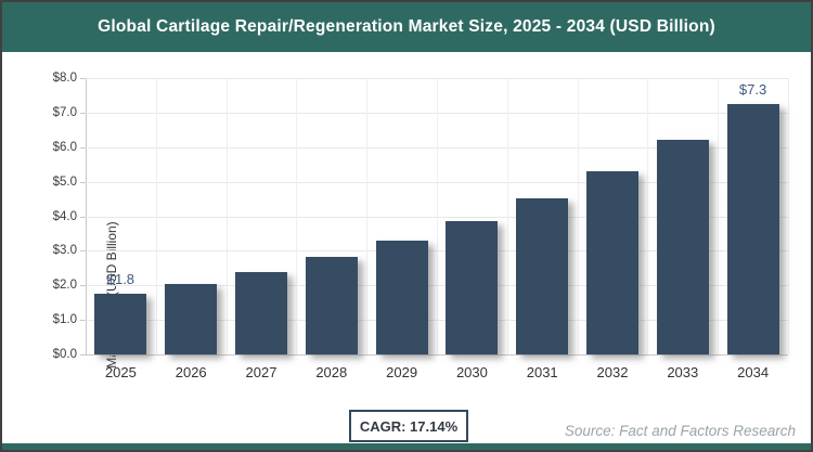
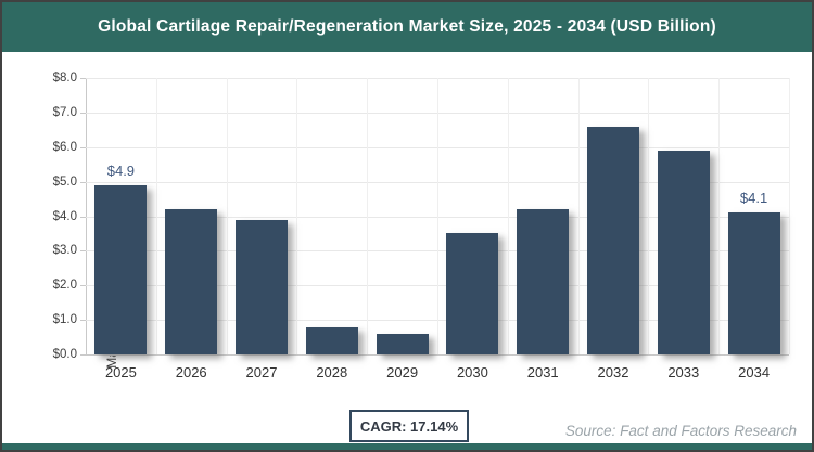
2025: $1.8 -> $4.9
2026: $2.0 -> $4.2
2027: $2.4 -> $3.9
2028: $2.8 -> $0.8
2029: $3.3 -> $0.6
2030: $3.9 -> $3.5
2031: $4.5 -> $4.2
2032: $5.3 -> $6.6
2033: $6.2 -> $5.9
2034: $7.3 -> $4.1
